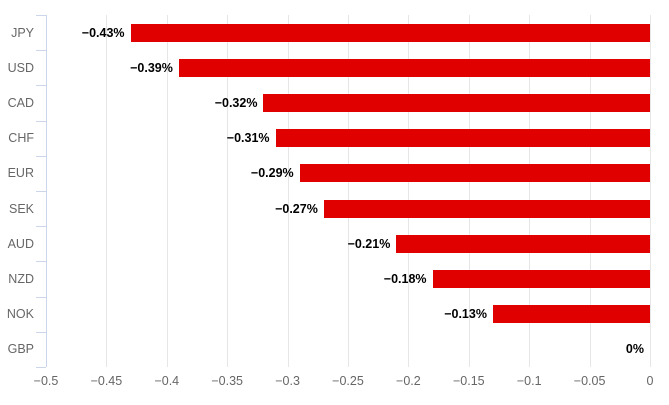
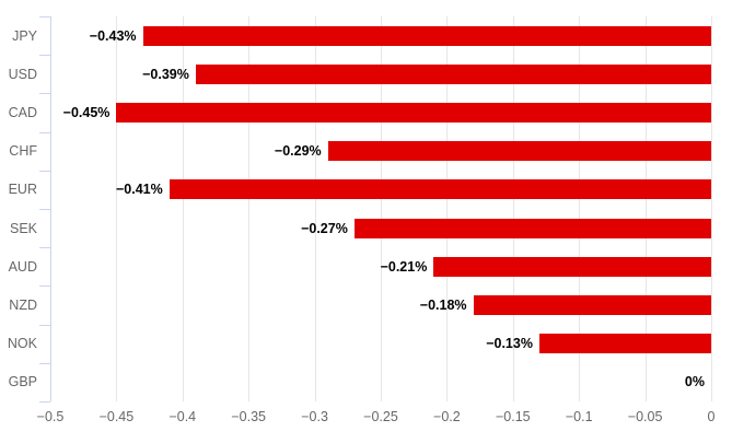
CAD: −0.32% -> −0.45%
CHF: −0.31% -> −0.29%
EUR: −0.29% -> −0.41%
